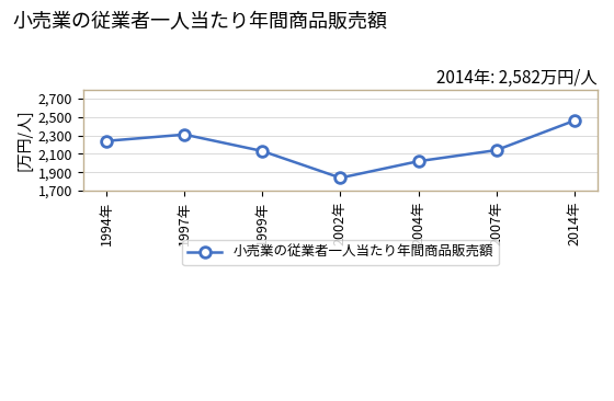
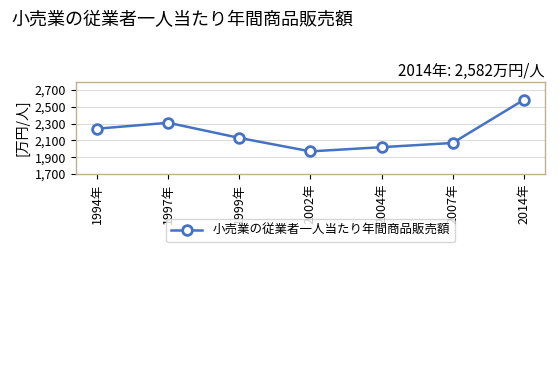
2002年: 1,840 -> 1,970
2007年: 2,140 -> 2,070
2014年: 2,460 -> 2,580
